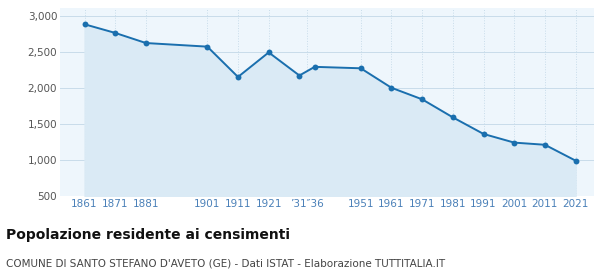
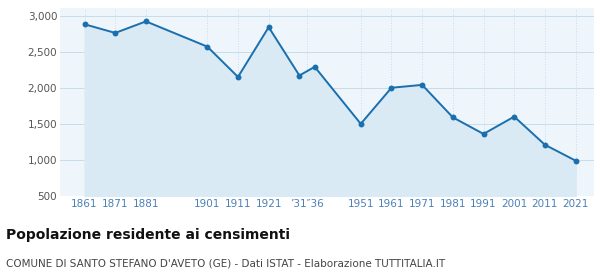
1881: 2,620 -> 2,920
1921: 2,490 -> 2,840
1951: 2,270 -> 1,500
1971: 1,840 -> 2,040
2001: 1,240 -> 1,600
